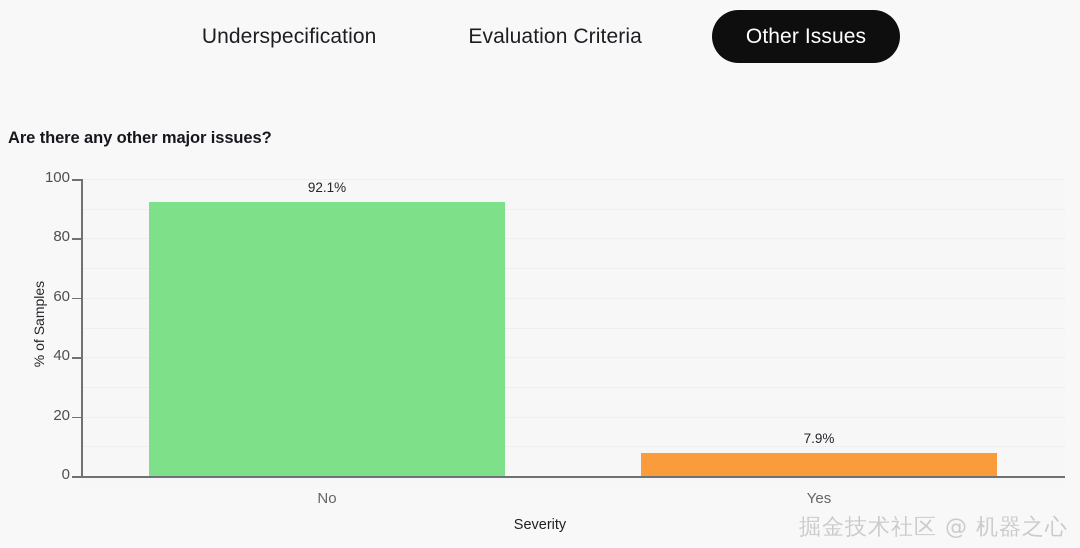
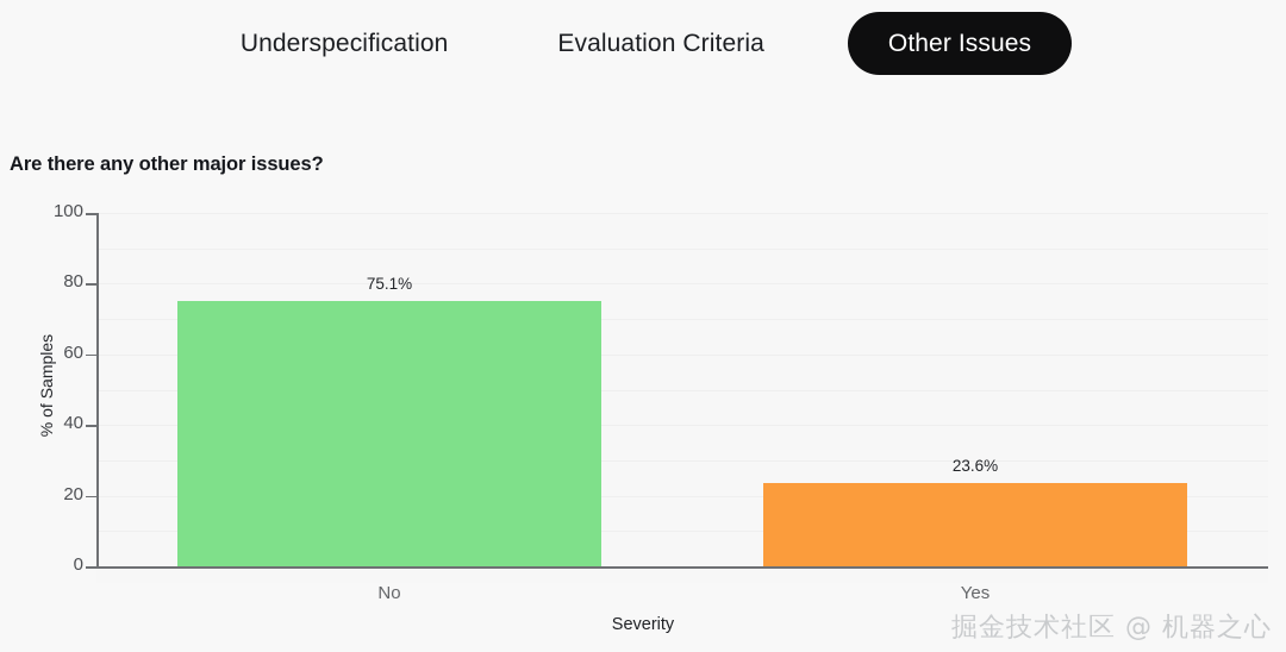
No: 92.1% -> 75.1%
Yes: 7.9% -> 23.6%
